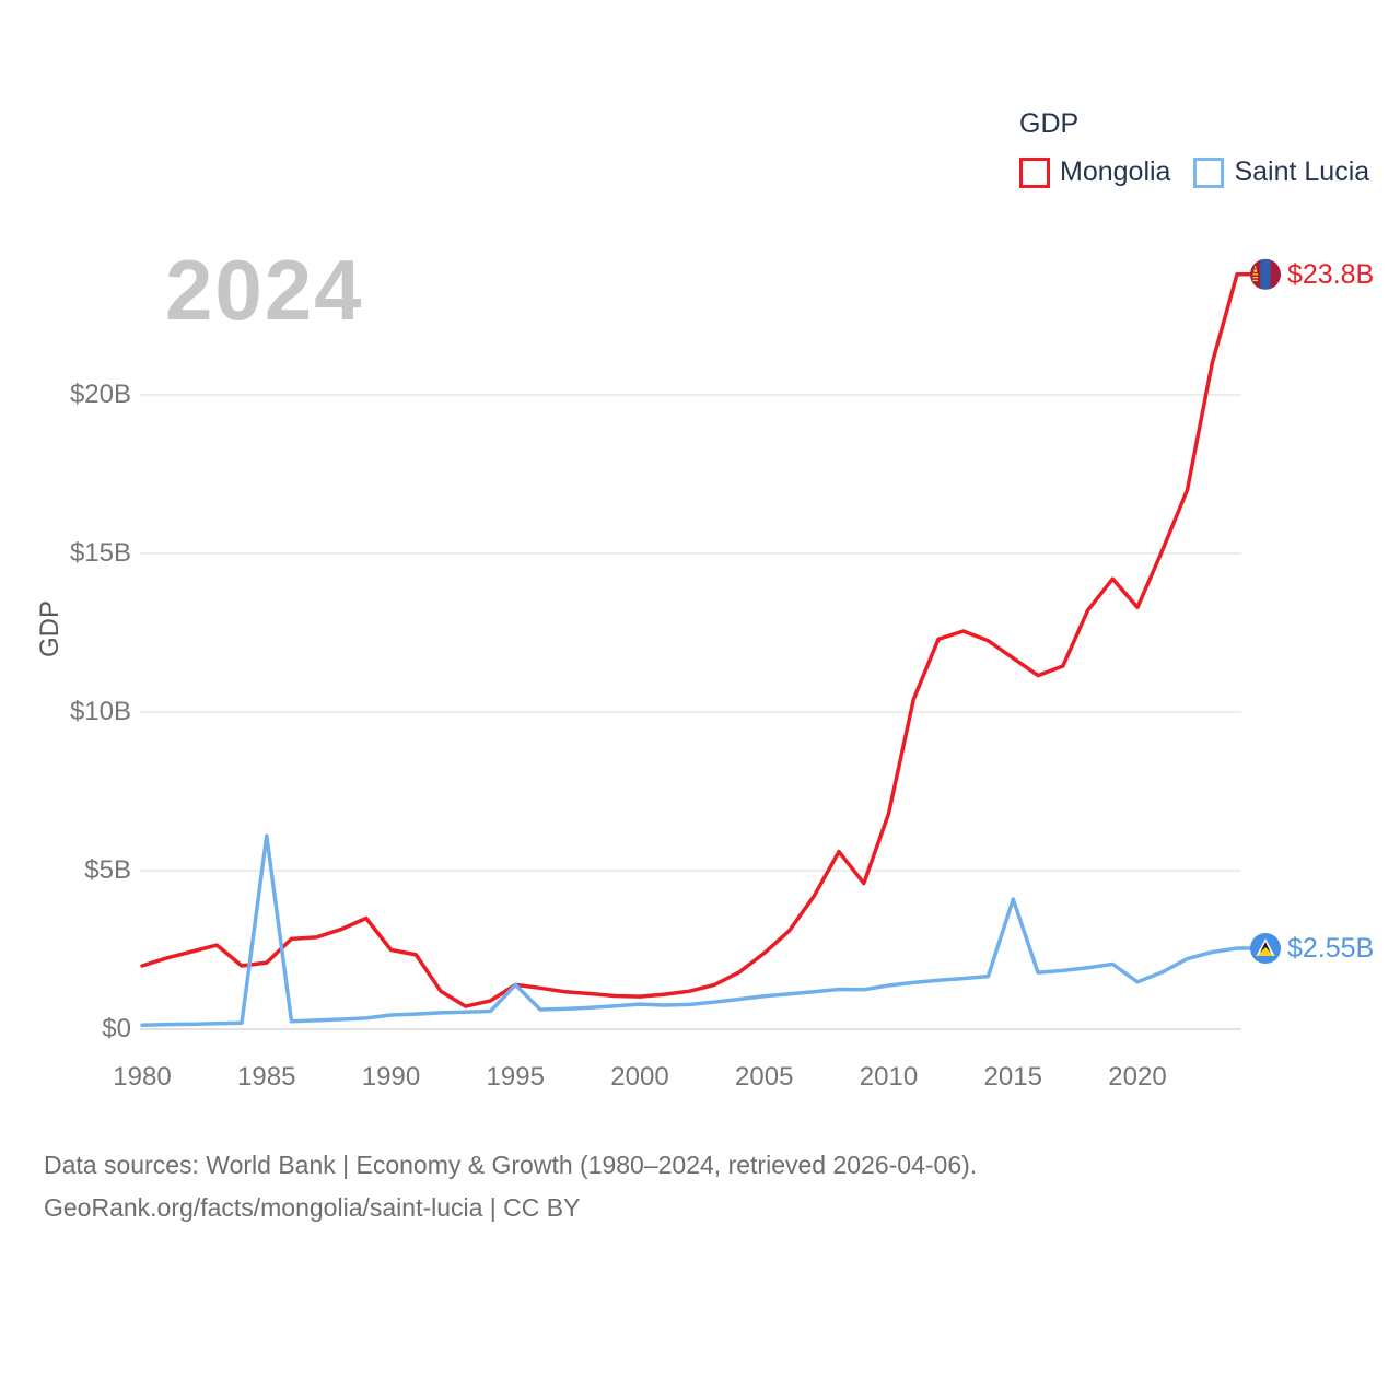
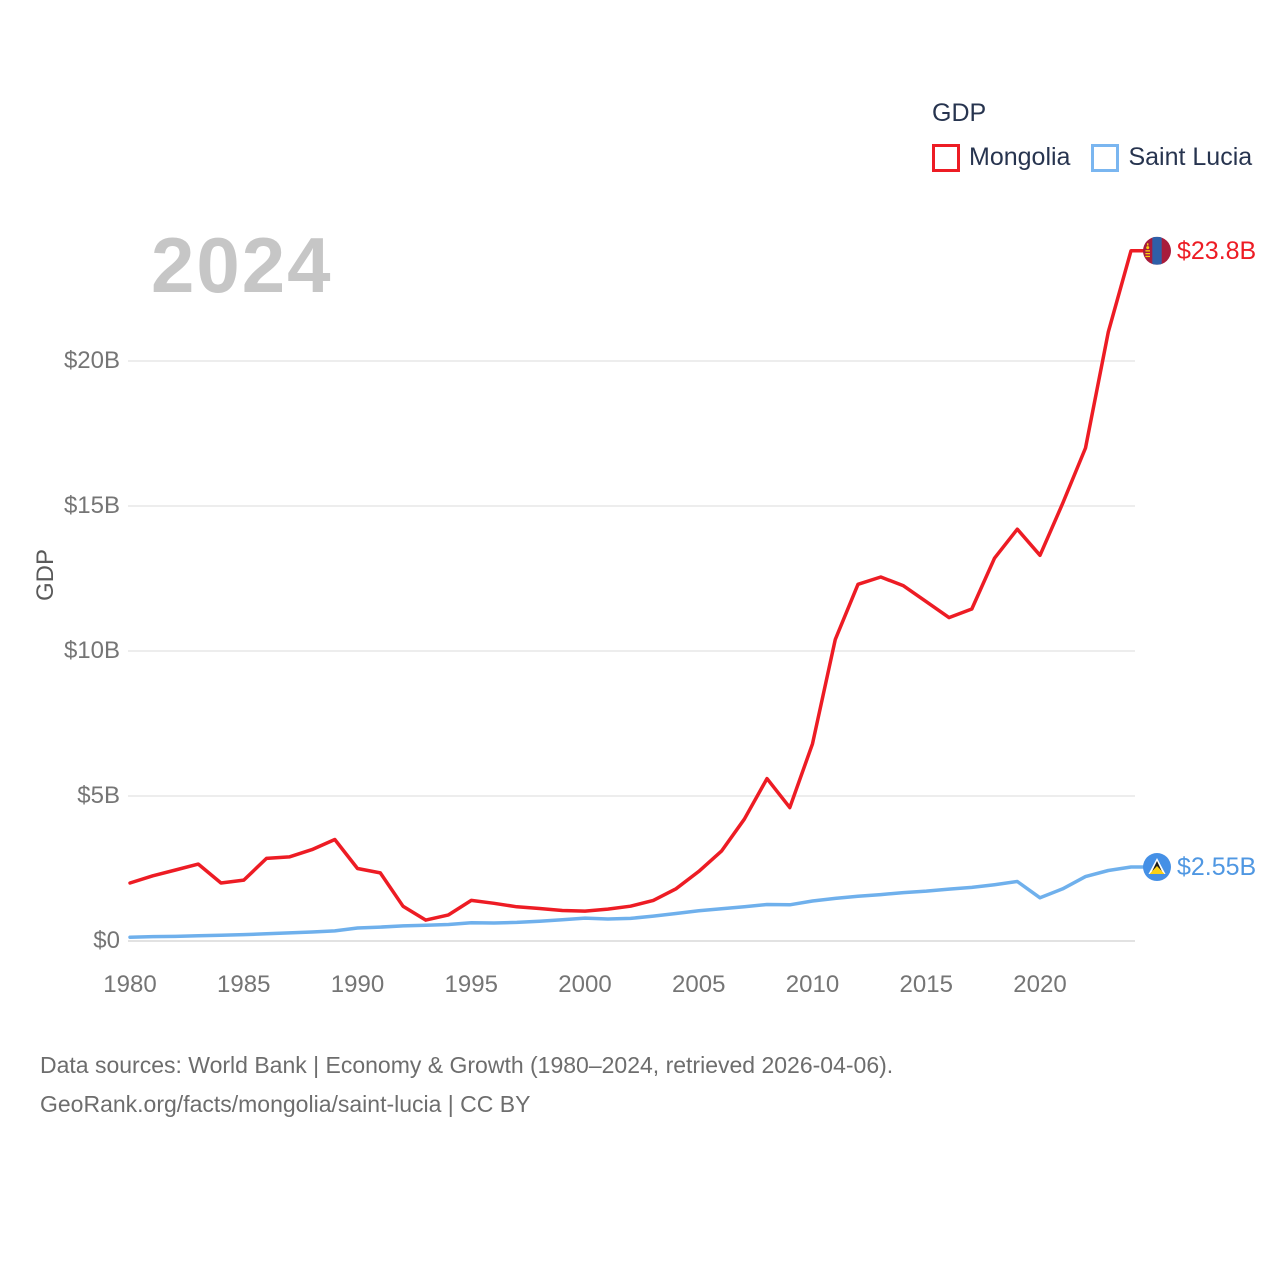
Saint Lucia/1985: $6.1B -> $0.2B
Saint Lucia/1995: $1.4B -> $0.6B
Saint Lucia/2015: $4.1B -> $1.7B
